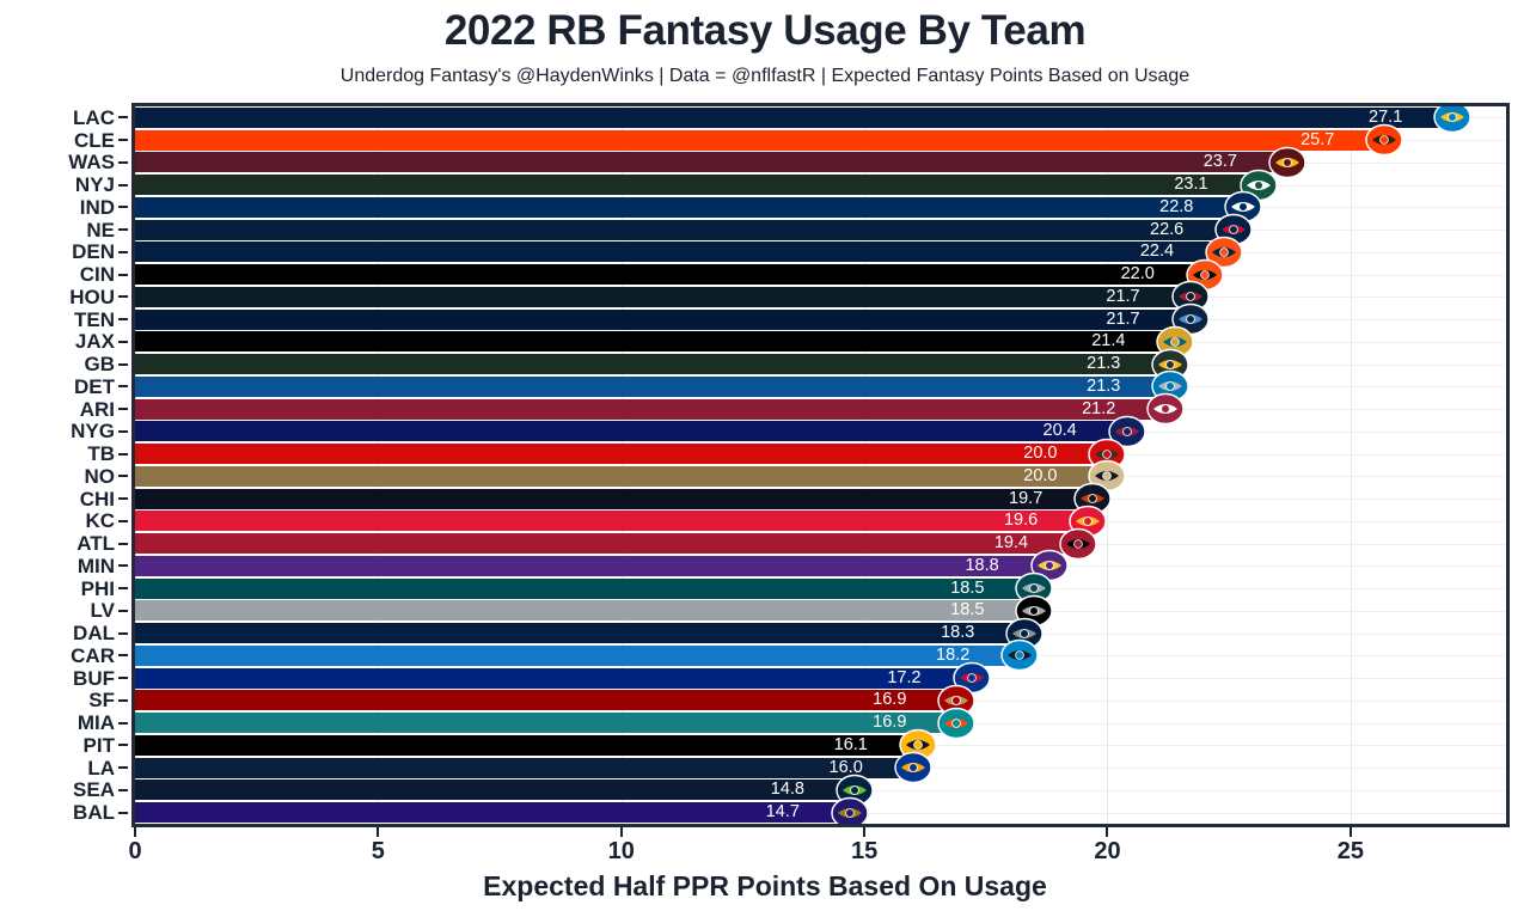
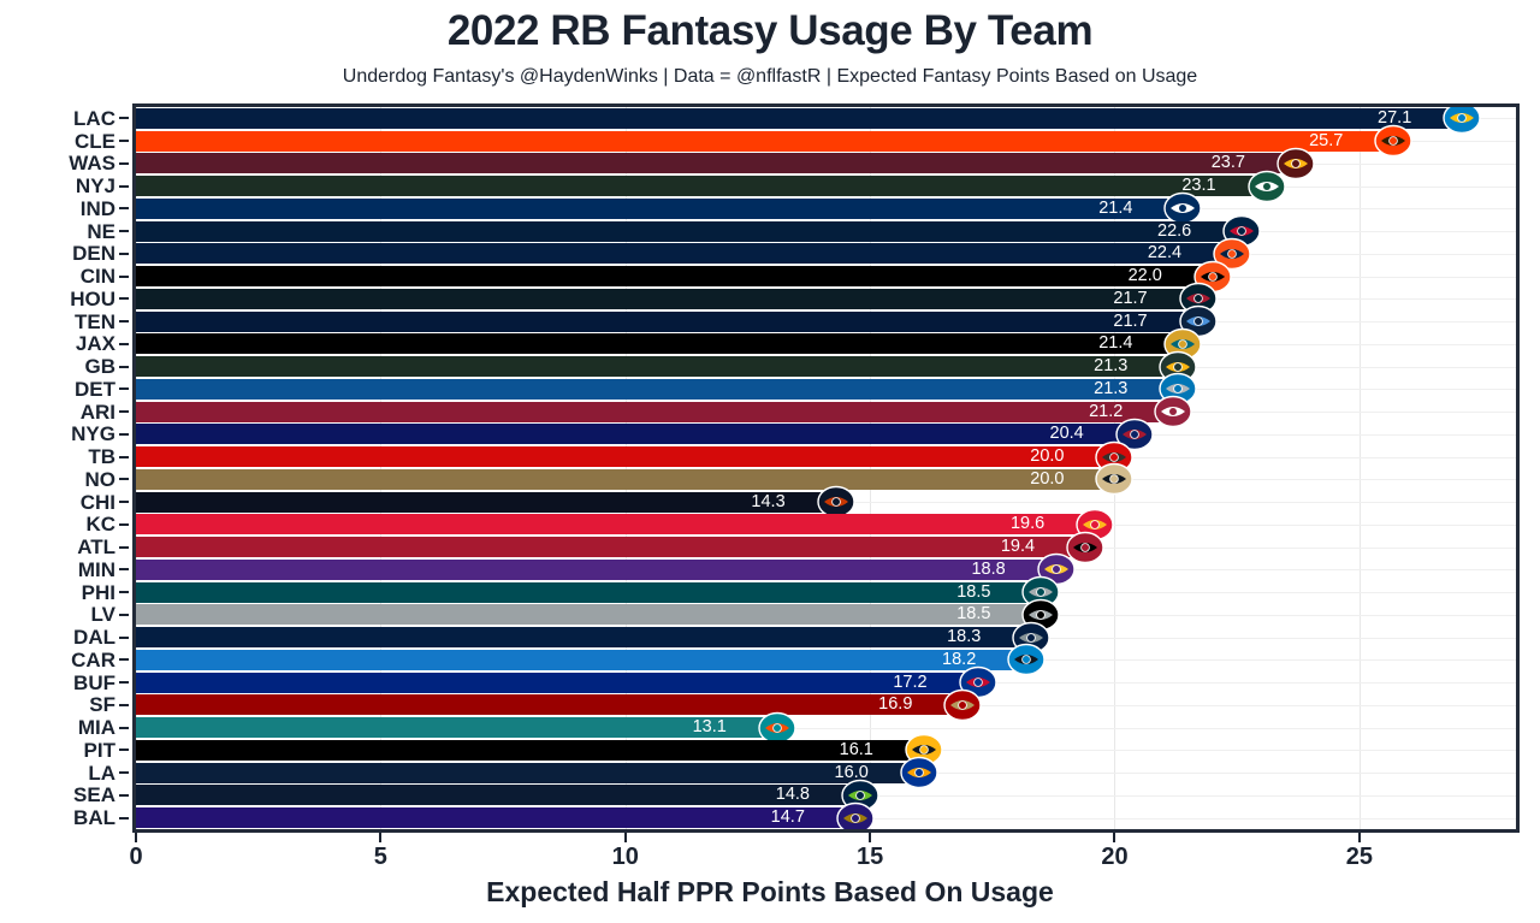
IND: 22.8 -> 21.4
CHI: 19.7 -> 14.3
MIA: 16.9 -> 13.1
